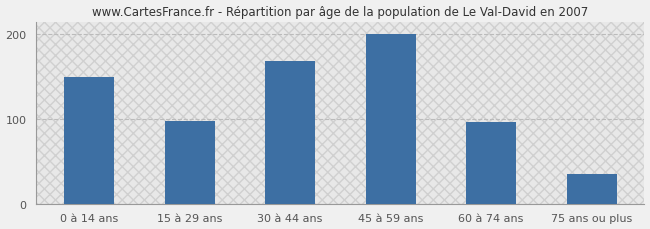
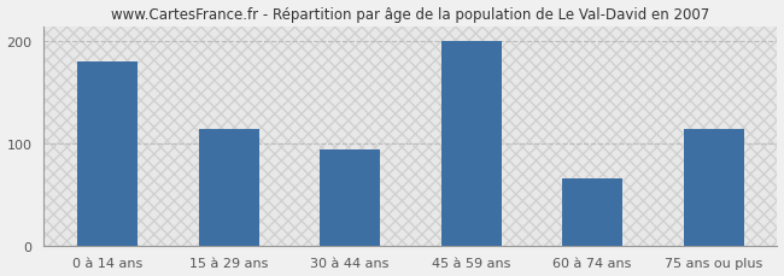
0 à 14 ans: 150 -> 180
15 à 29 ans: 98 -> 114
30 à 44 ans: 168 -> 94
60 à 74 ans: 97 -> 66
75 ans ou plus: 35 -> 114
